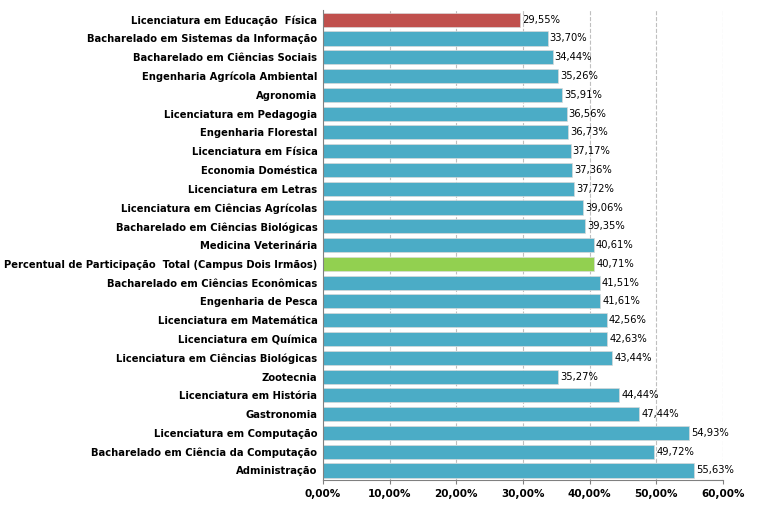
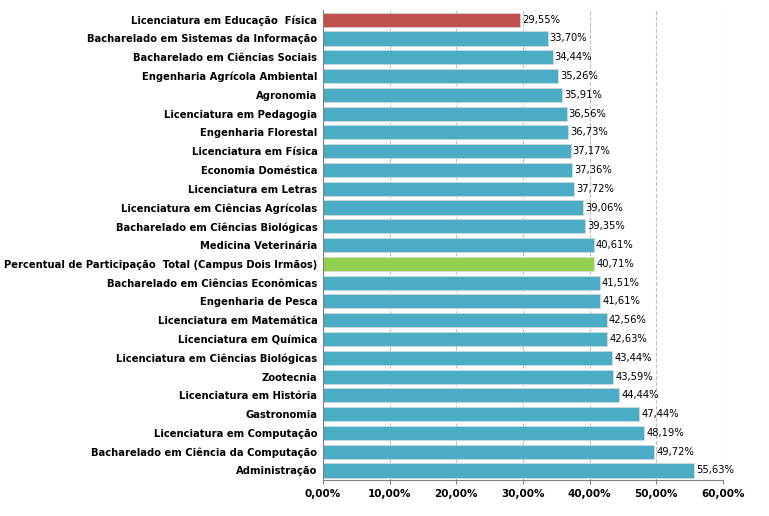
Zootecnia: 35,27% -> 43,59%
Licenciatura em Computação: 54,93% -> 48,19%
